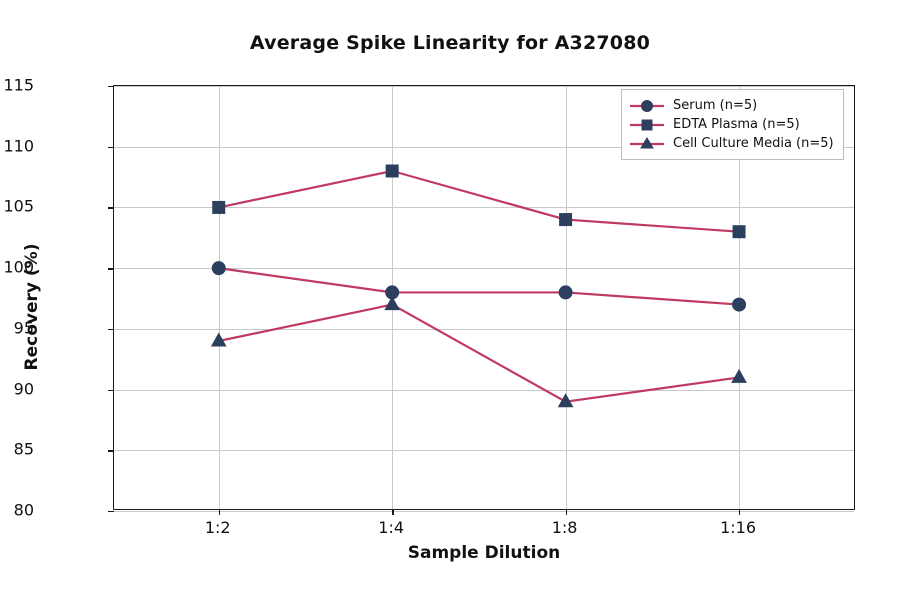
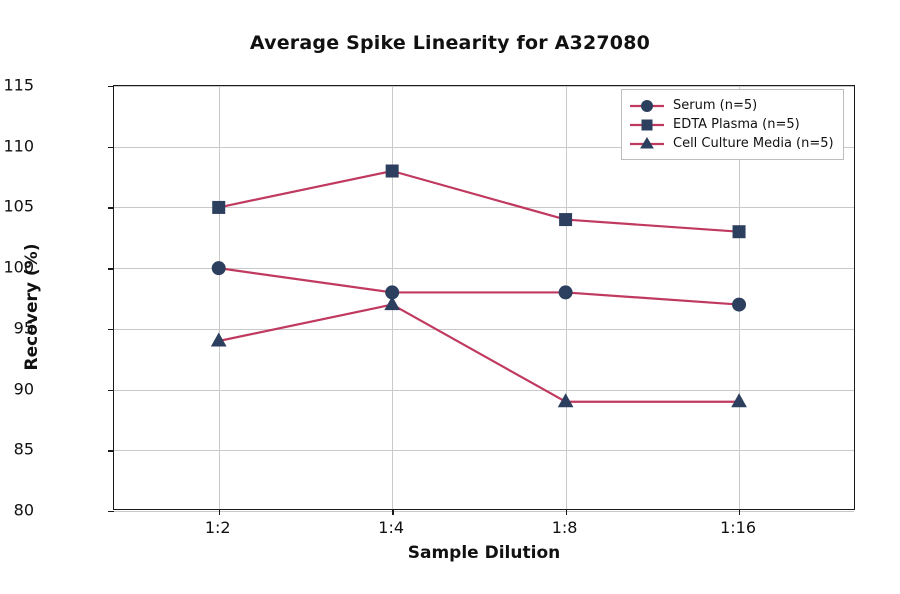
Cell Culture Media (n=5)/1:16: 91 -> 89
